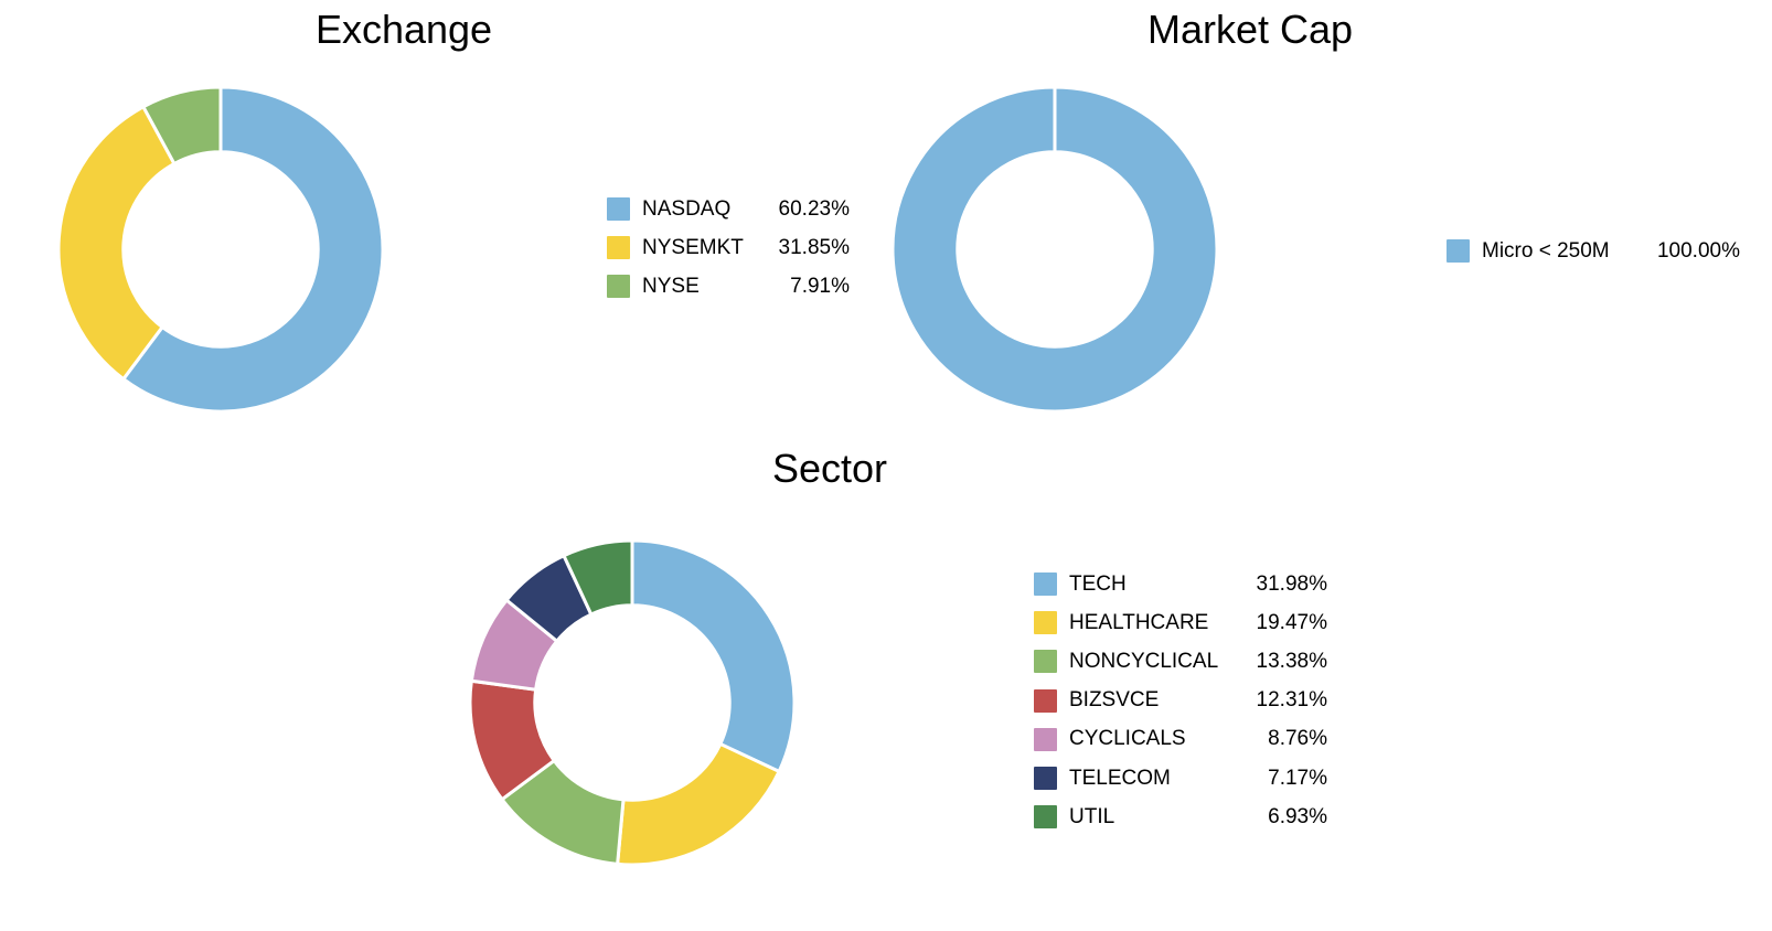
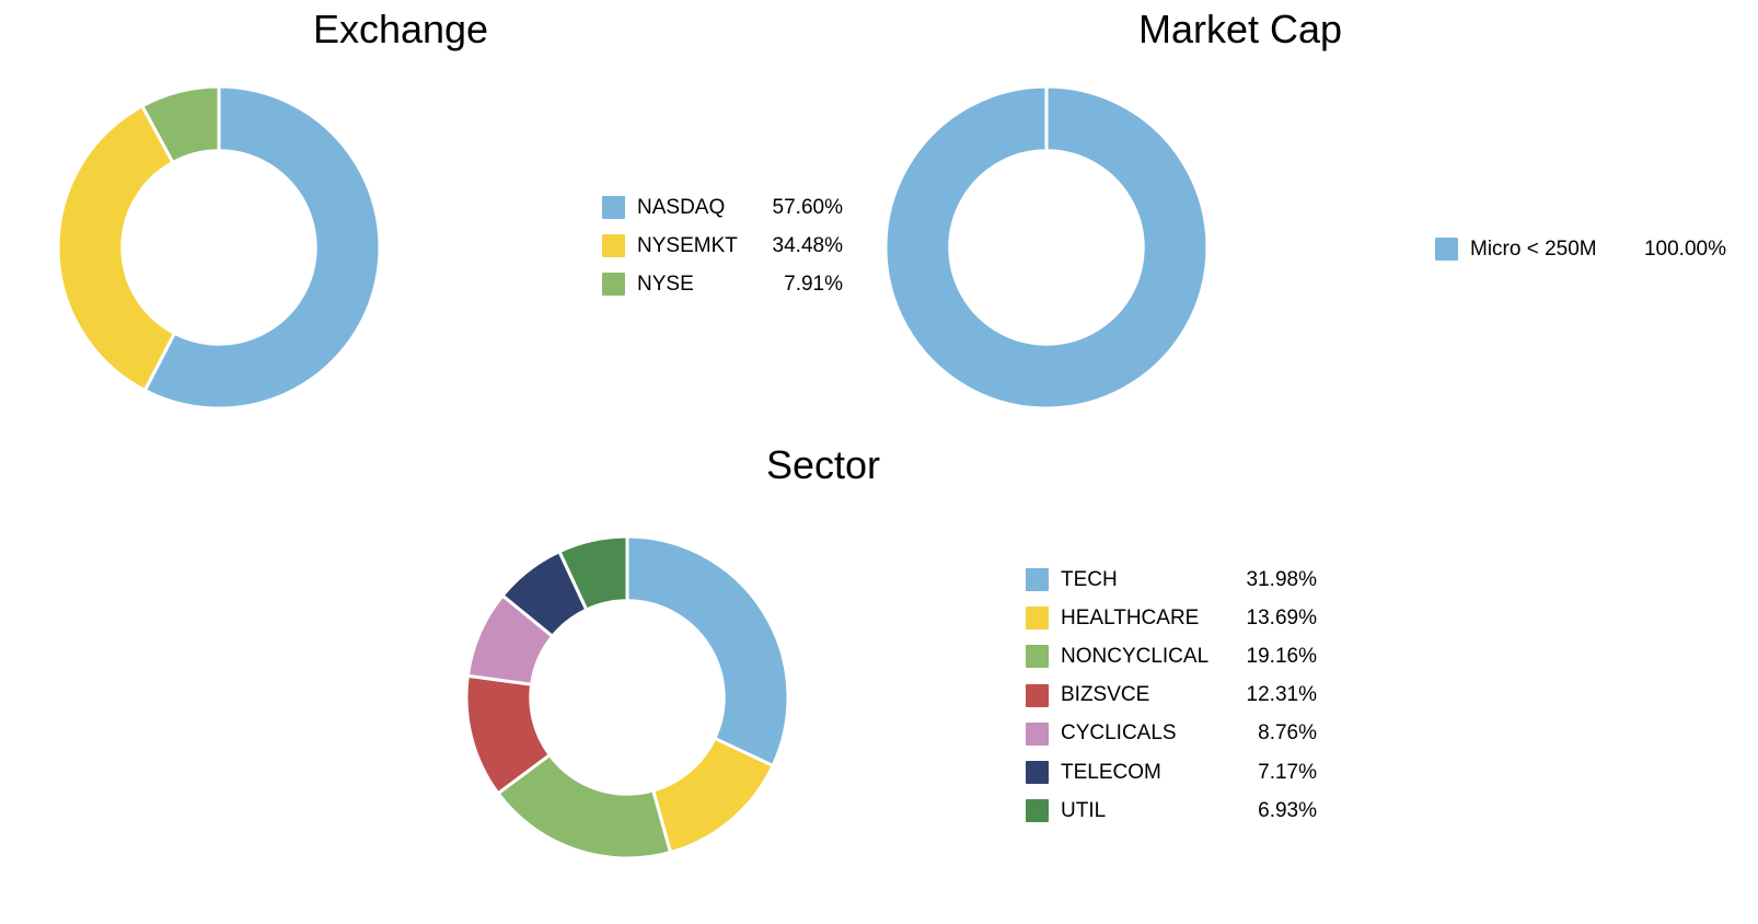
Exchange/NASDAQ: 60.23% -> 57.60%
Exchange/NYSEMKT: 31.85% -> 34.48%
Sector/HEALTHCARE: 19.47% -> 13.69%
Sector/NONCYCLICAL: 13.38% -> 19.16%
